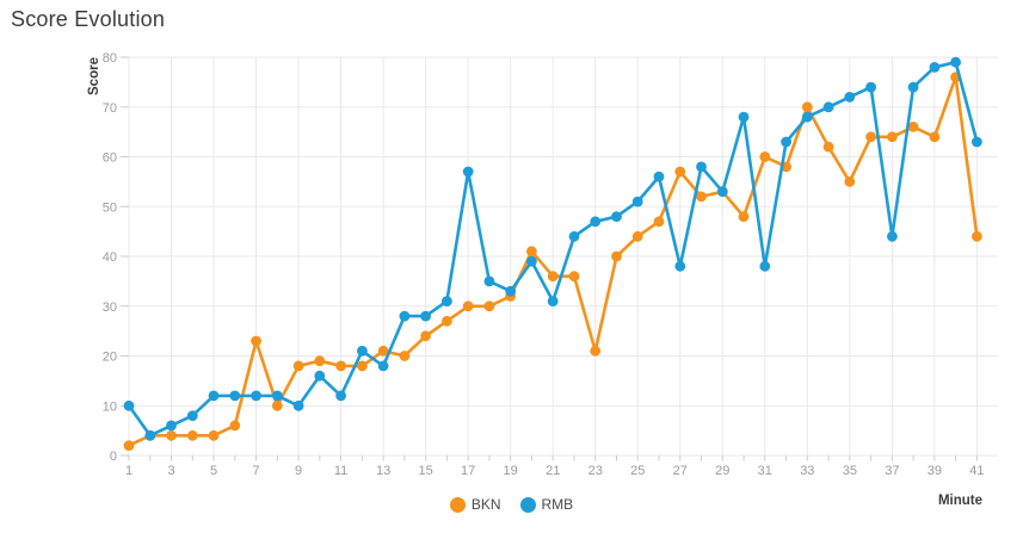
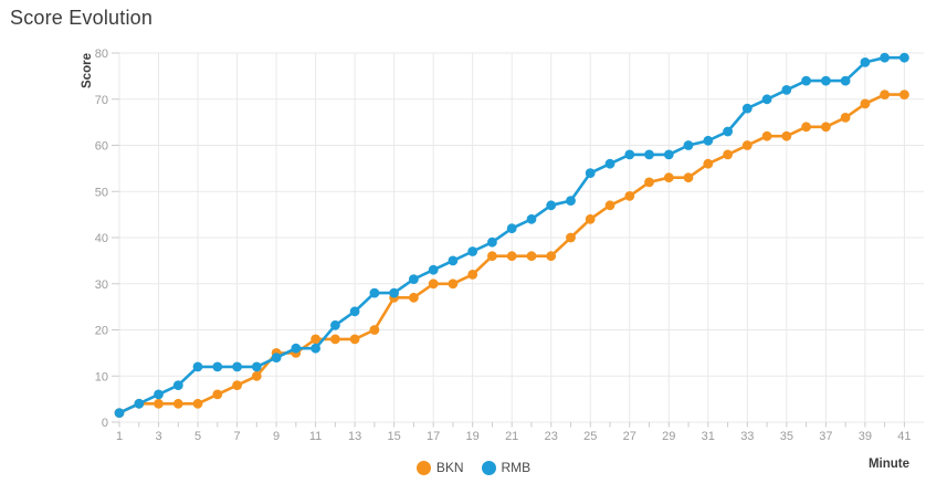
RMB/1: 10 -> 2
BKN/7: 23 -> 8
BKN/9: 18 -> 15
RMB/9: 10 -> 14
BKN/10: 19 -> 15
RMB/11: 12 -> 16
BKN/13: 21 -> 18
RMB/13: 18 -> 24
BKN/15: 24 -> 27
RMB/17: 57 -> 33
RMB/19: 33 -> 37
BKN/20: 41 -> 36
RMB/21: 31 -> 42
BKN/23: 21 -> 36
RMB/25: 51 -> 54
BKN/27: 57 -> 49
RMB/27: 38 -> 58
RMB/29: 53 -> 58
BKN/30: 48 -> 53
RMB/30: 68 -> 60
BKN/31: 60 -> 56
RMB/31: 38 -> 61
BKN/33: 70 -> 60
BKN/35: 55 -> 62
RMB/37: 44 -> 74
BKN/39: 64 -> 69
BKN/40: 76 -> 71
BKN/41: 44 -> 71
RMB/41: 63 -> 79
